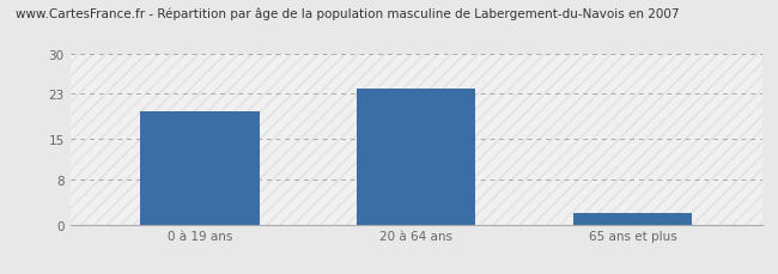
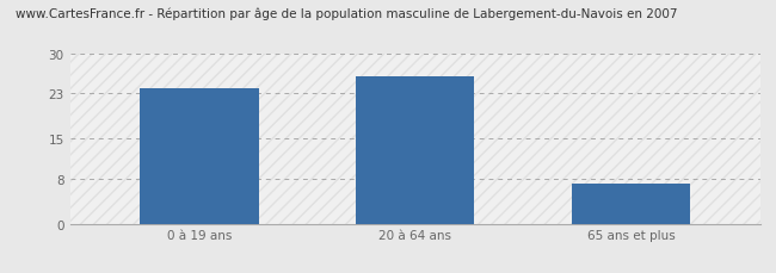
0 à 19 ans: 20 -> 24
20 à 64 ans: 24 -> 26
65 ans et plus: 2 -> 7
